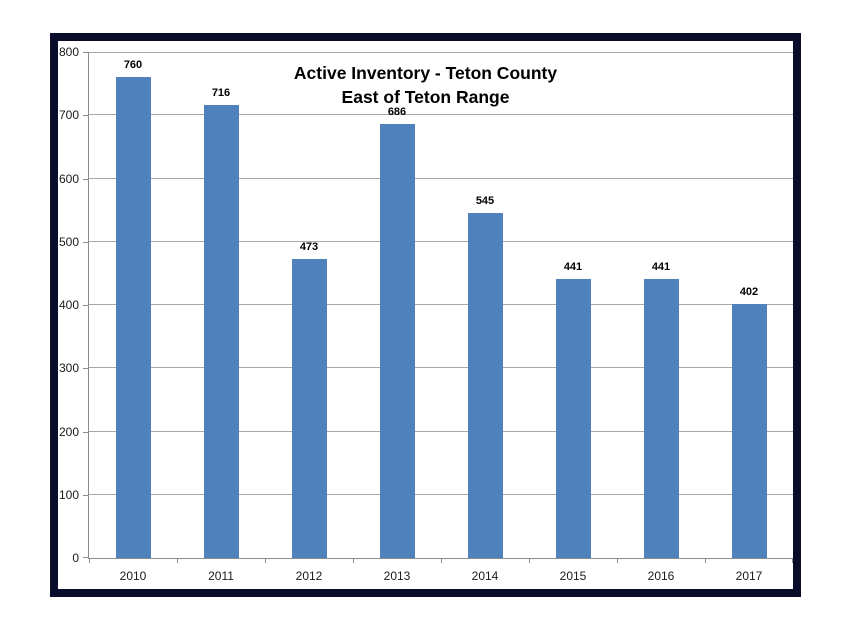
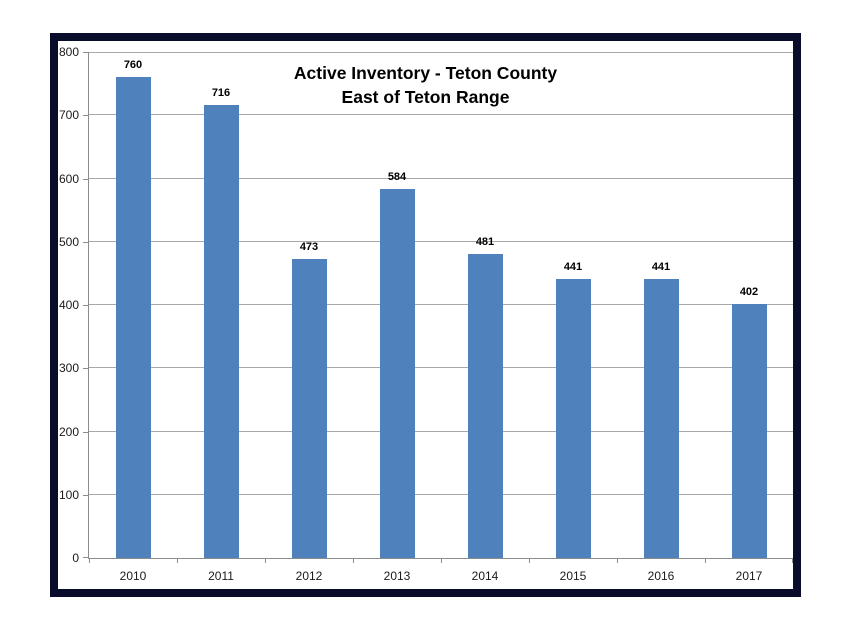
2013: 686 -> 584
2014: 545 -> 481
